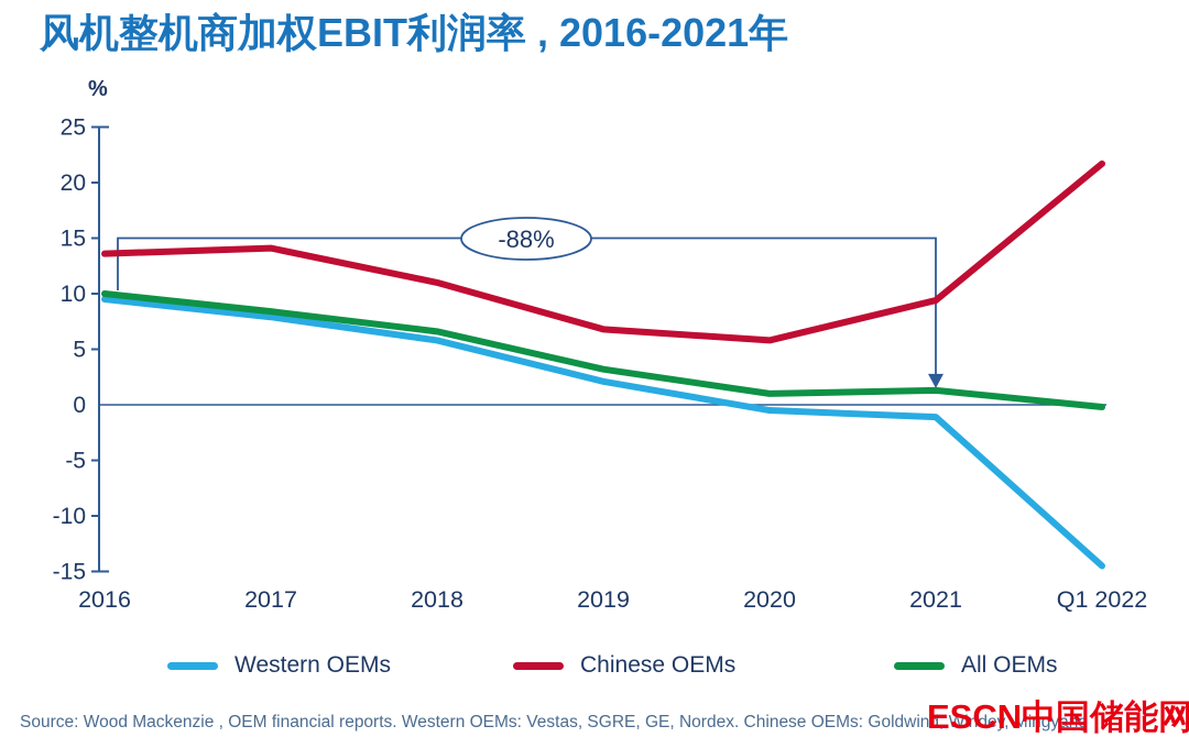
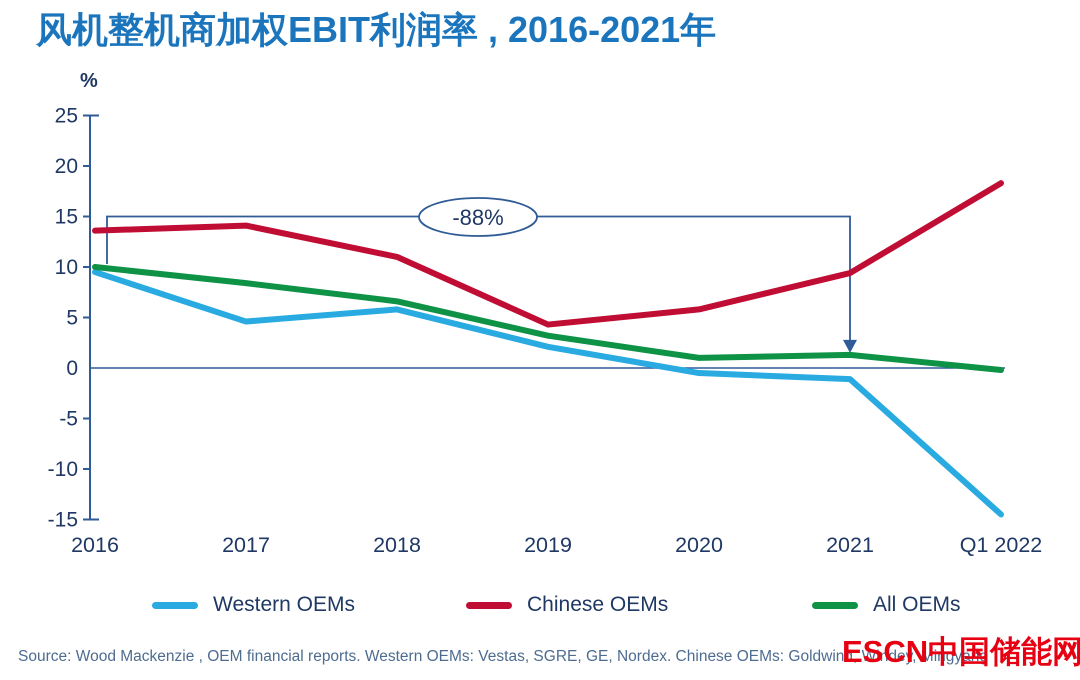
Western OEMs/2017: 7.9 -> 4.6
Chinese OEMs/2019: 6.8 -> 4.3
Chinese OEMs/Q1 2022: 21.7 -> 18.3
